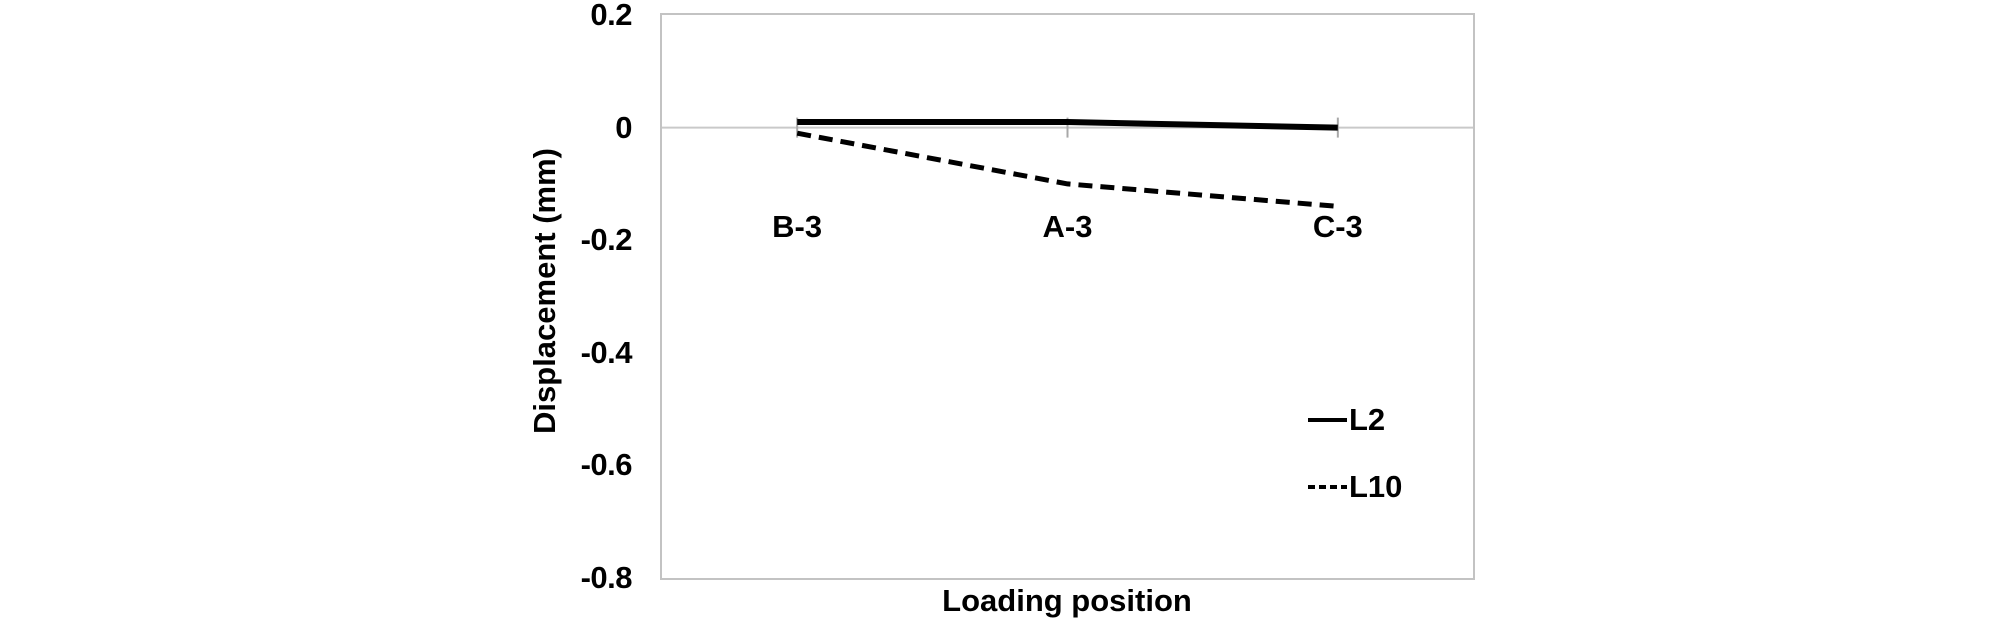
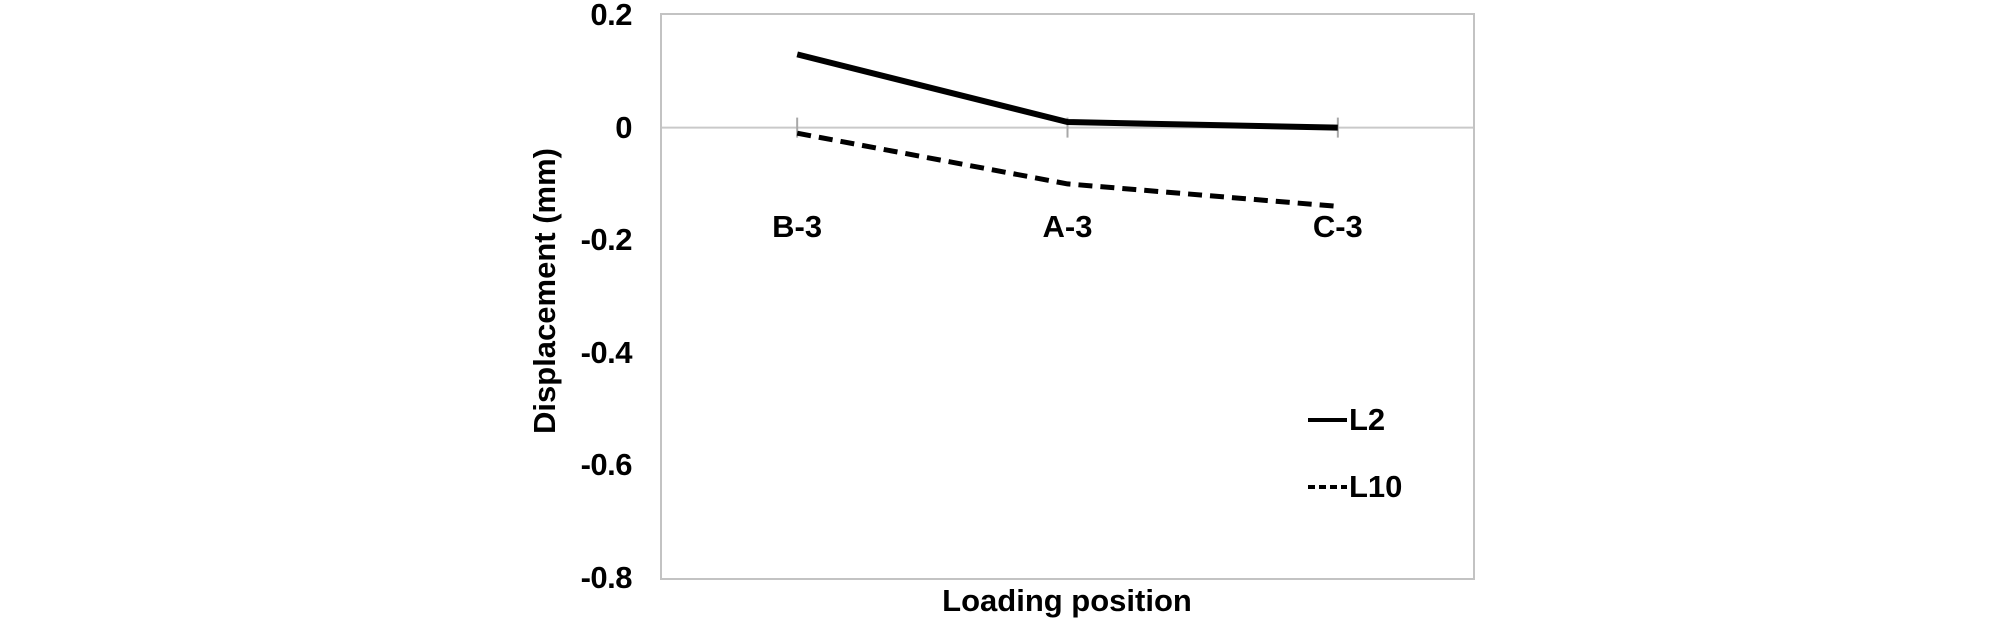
L2/B-3: 0.01 -> 0.13
